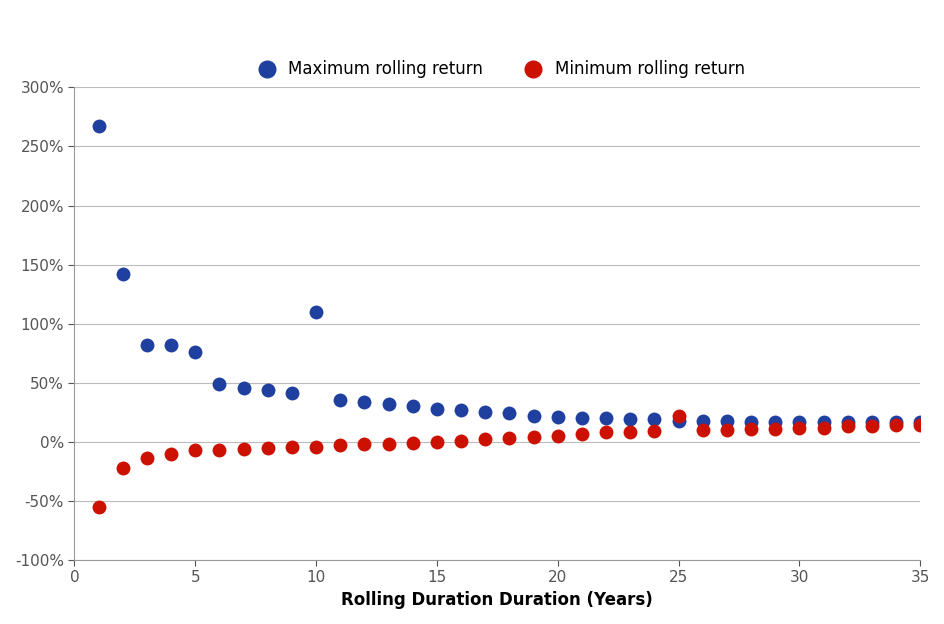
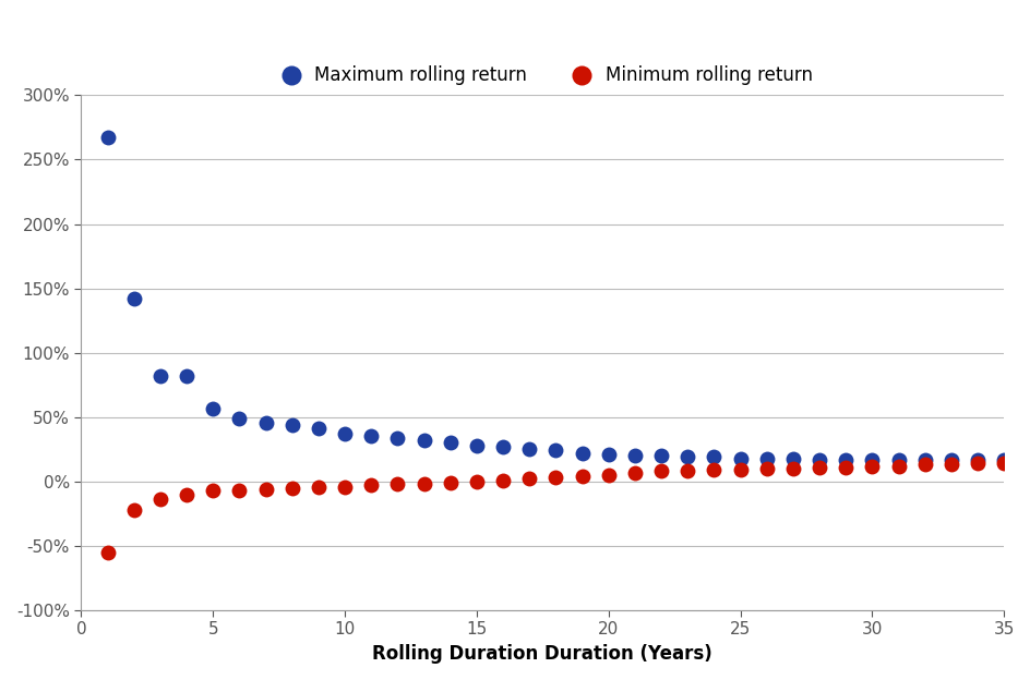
Maximum rolling return/5: 76% -> 57%
Maximum rolling return/10: 110% -> 37%
Minimum rolling return/25: 22% -> 9%
